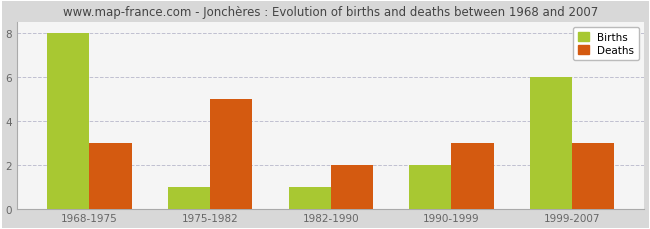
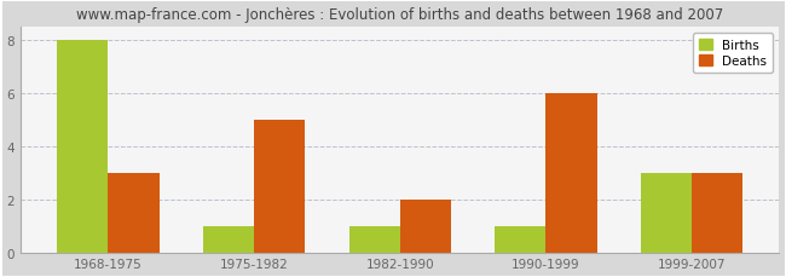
Births/1990-1999: 2 -> 1
Deaths/1990-1999: 3 -> 6
Births/1999-2007: 6 -> 3
